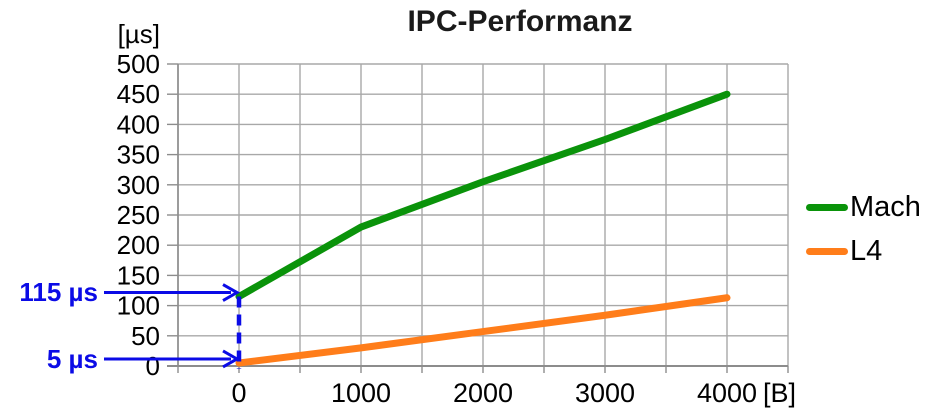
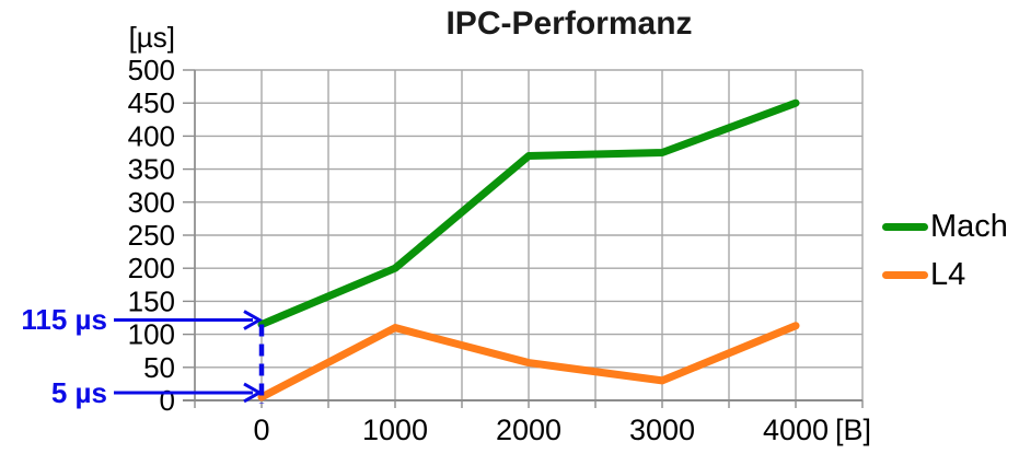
Mach/1000: 230 -> 200
L4/1000: 30 -> 110
Mach/2000: 300 -> 370
L4/3000: 80 -> 30
